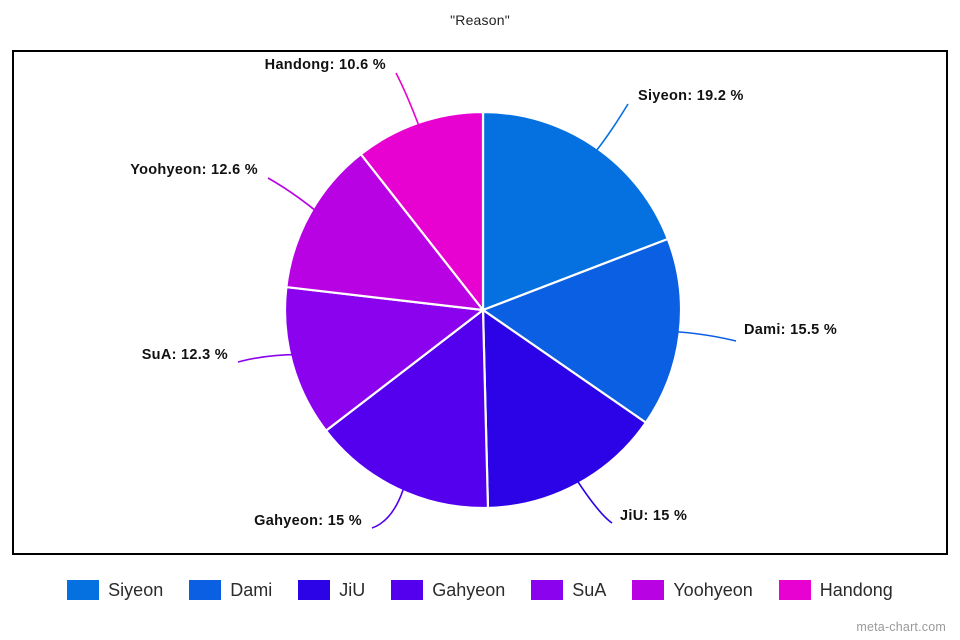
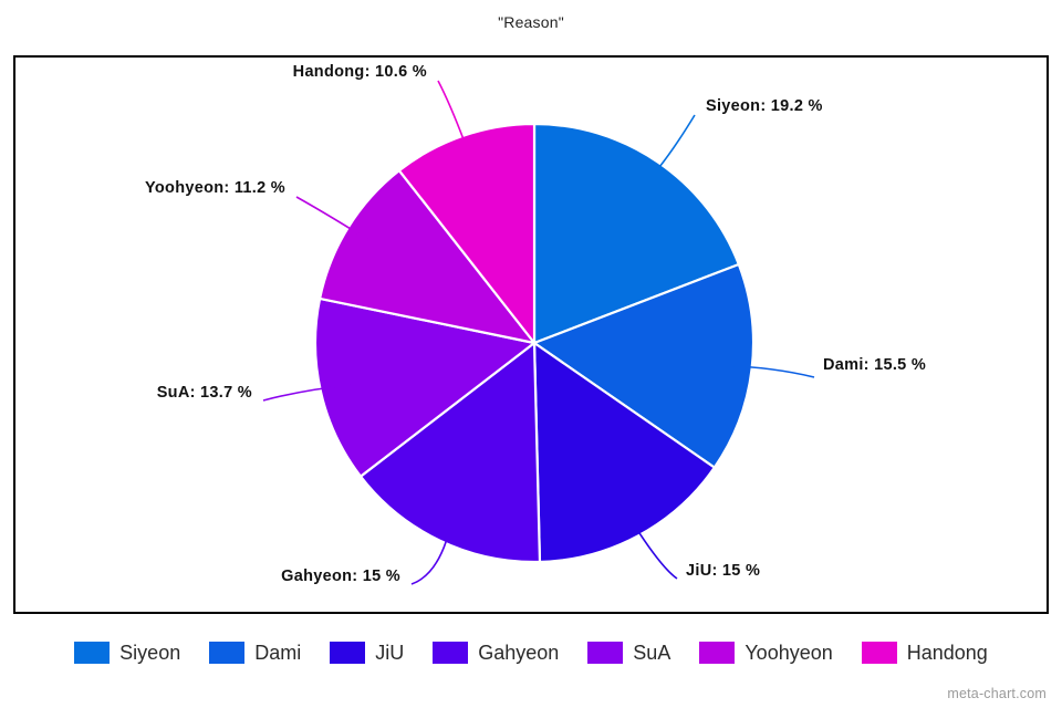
SuA: 12.3 -> 13.7
Yoohyeon: 12.6 -> 11.2
